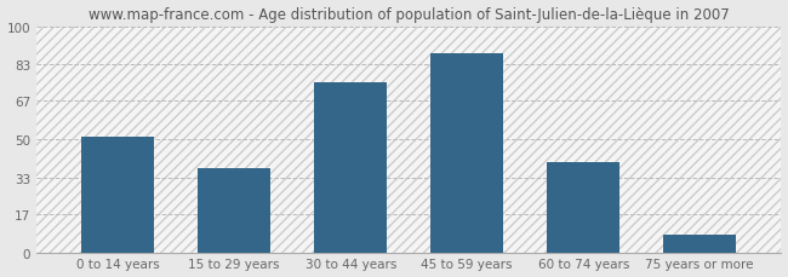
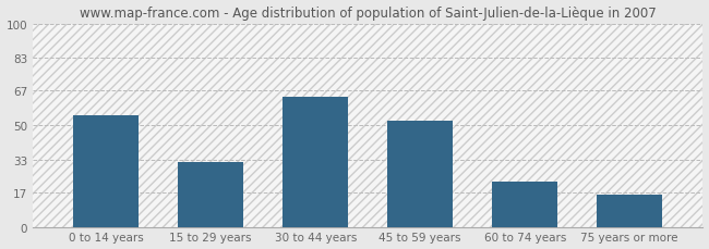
0 to 14 years: 51 -> 55
15 to 29 years: 37 -> 32
30 to 44 years: 75 -> 64
45 to 59 years: 88 -> 52
60 to 74 years: 40 -> 22
75 years or more: 8 -> 16
